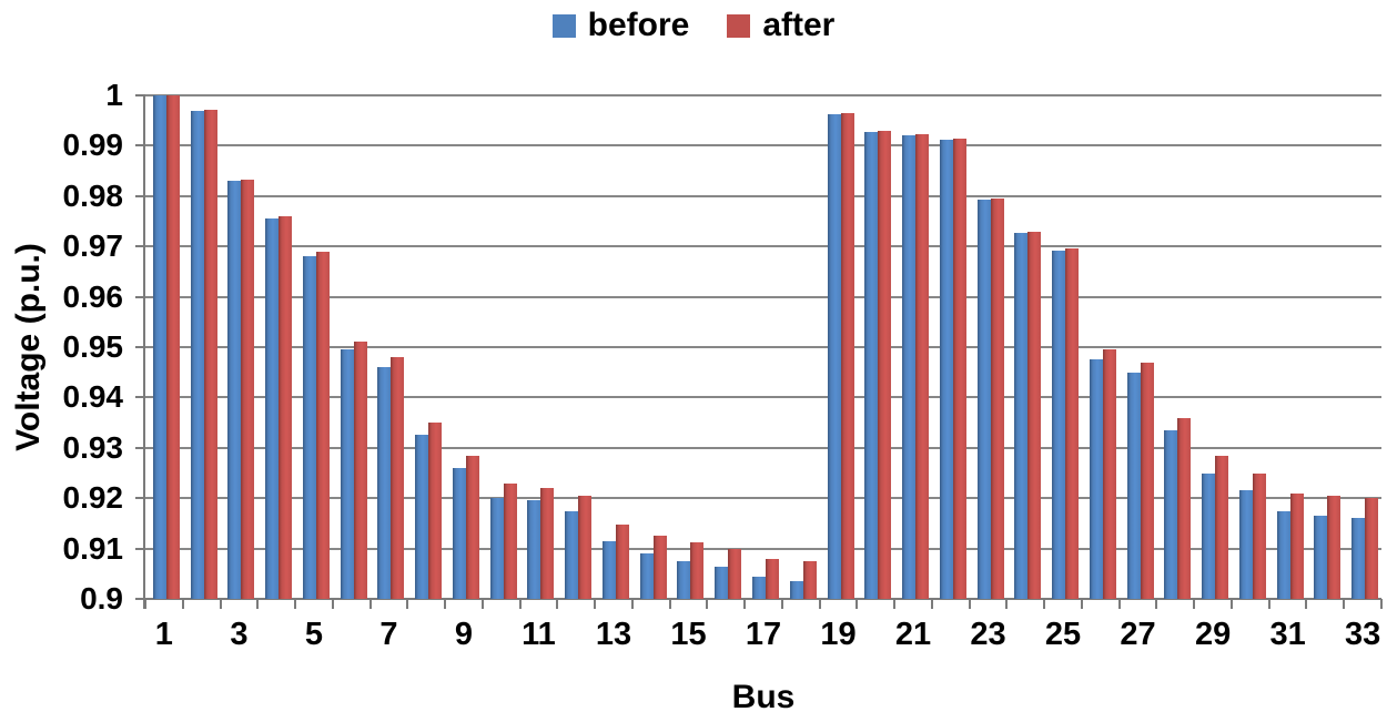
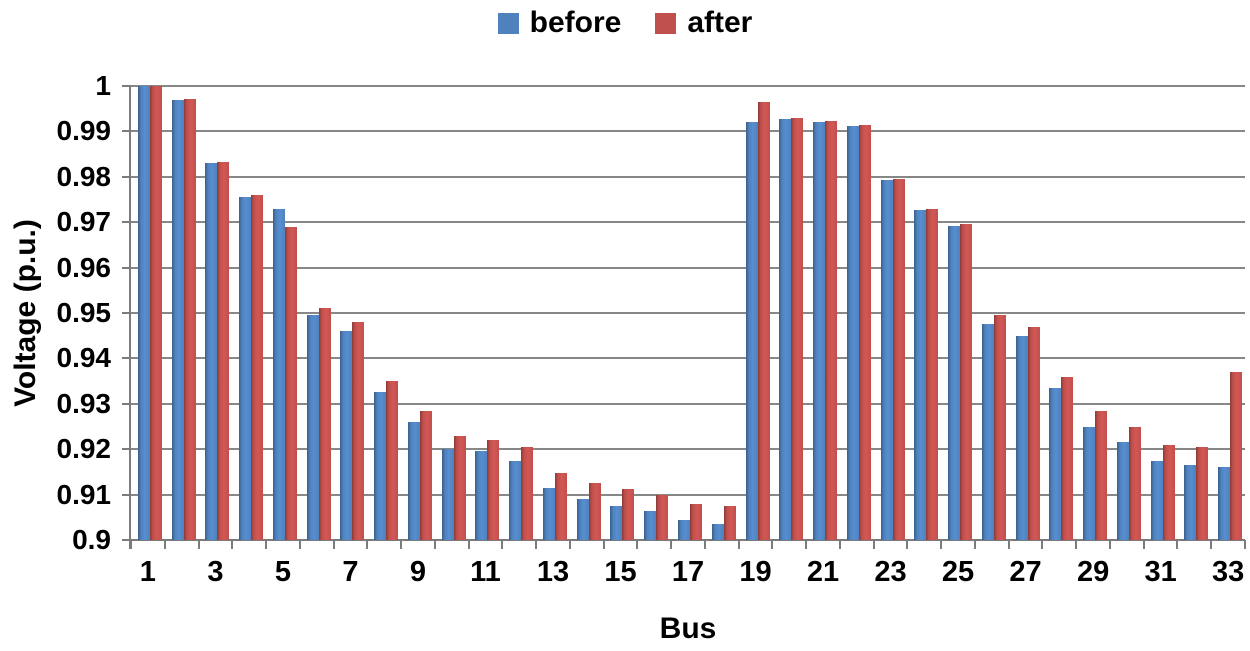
before/5: 0.968 -> 0.973
before/19: 0.996 -> 0.992
after/33: 0.920 -> 0.937
